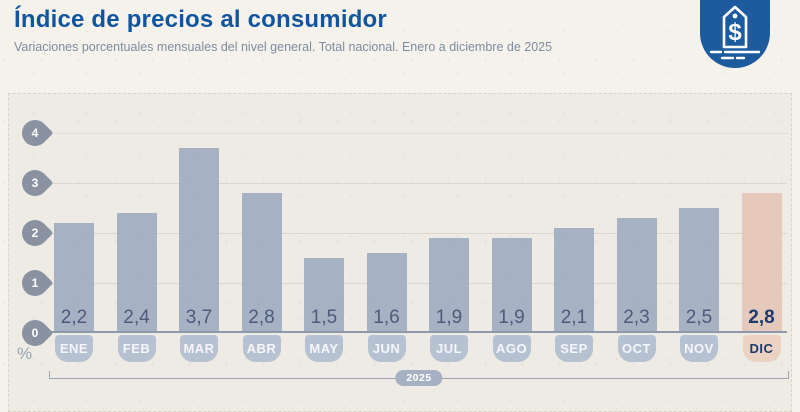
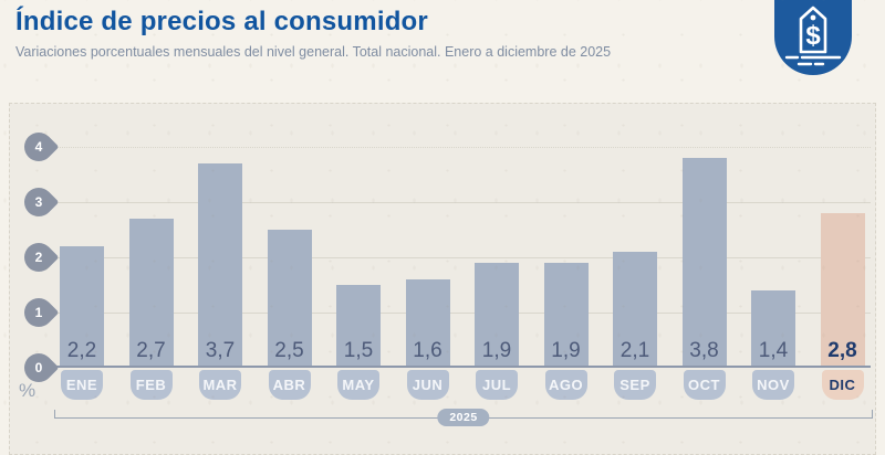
FEB: 2,4 -> 2,7
ABR: 2,8 -> 2,5
OCT: 2,3 -> 3,8
NOV: 2,5 -> 1,4
